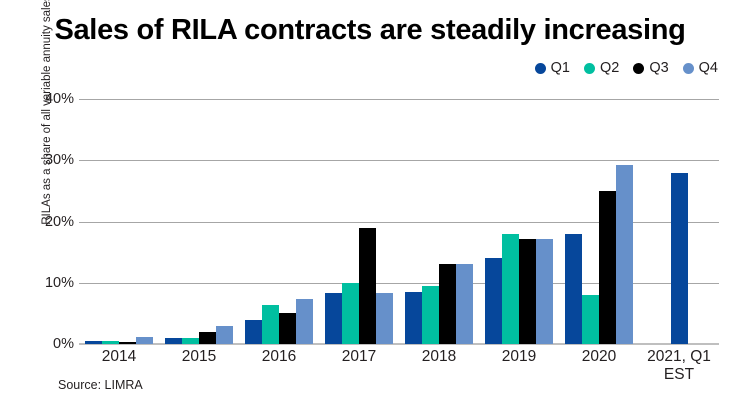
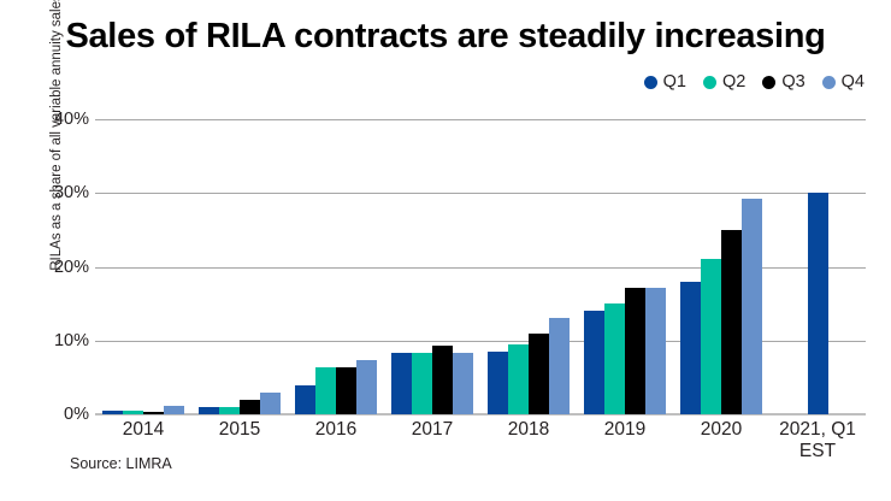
Q3/2016: 5% -> 6%
Q2/2017: 10% -> 8%
Q3/2017: 19% -> 9%
Q3/2018: 13% -> 11%
Q2/2019: 18% -> 15%
Q2/2020: 8% -> 21%
Q1/2021, Q1 EST: 28% -> 30%
